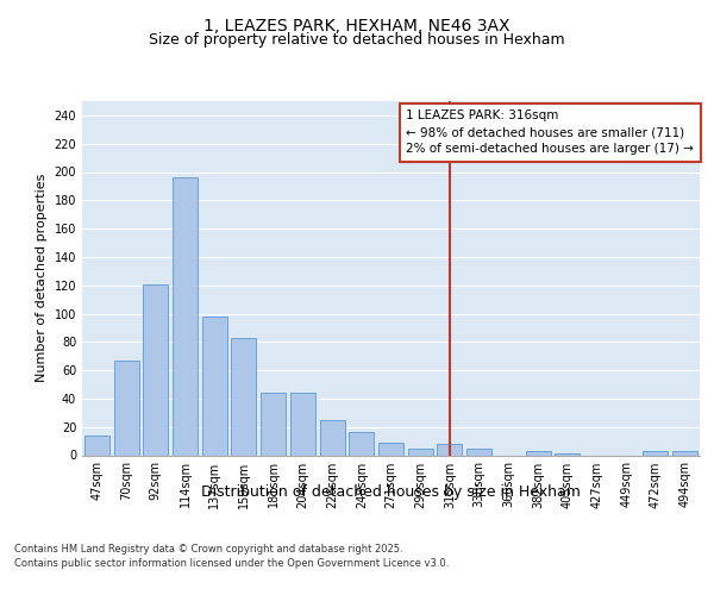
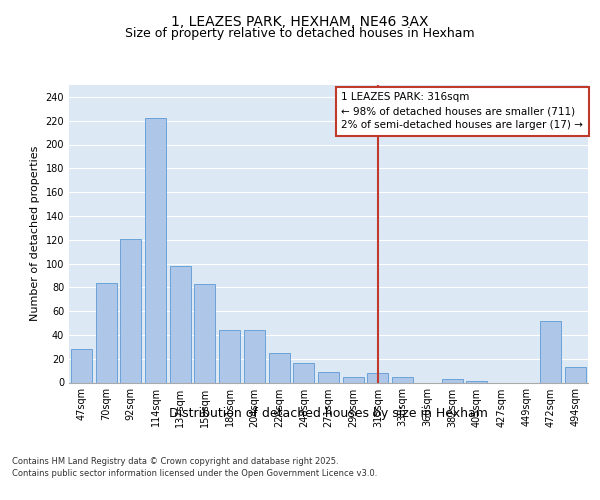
47sqm: 14 -> 28
70sqm: 67 -> 84
114sqm: 196 -> 222
472sqm: 3 -> 52
494sqm: 3 -> 13
